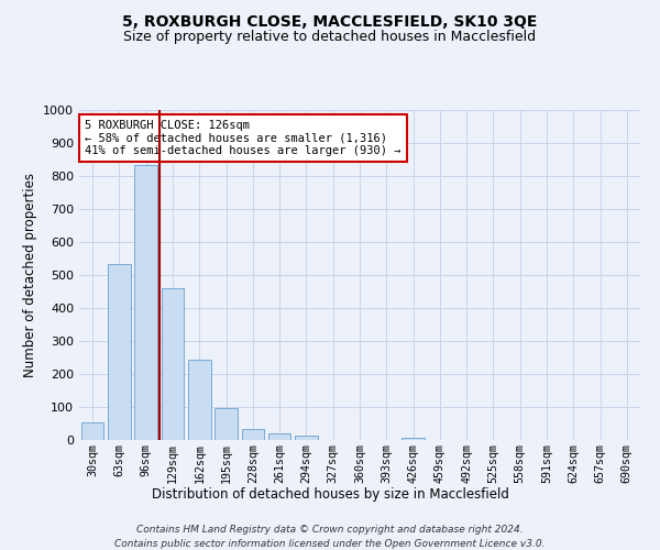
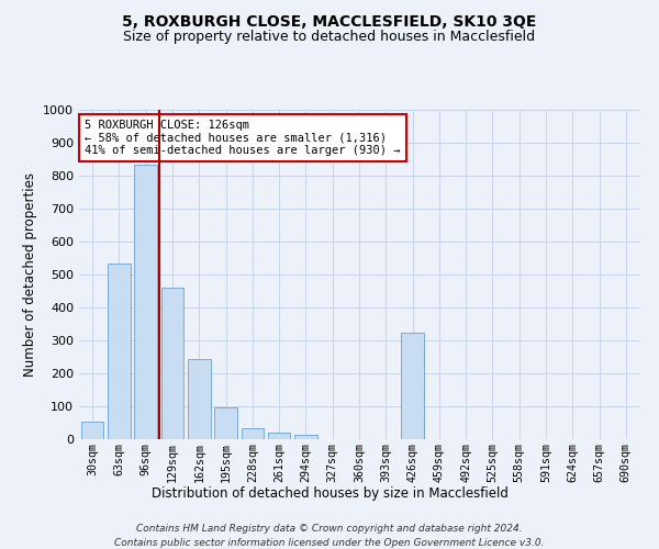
426sqm: 8 -> 325
